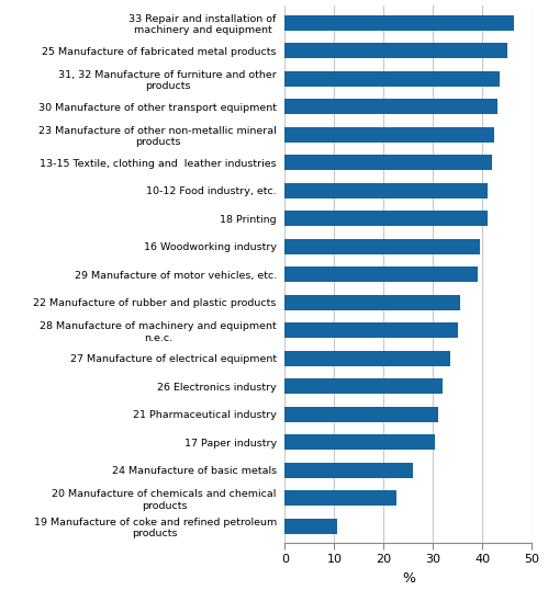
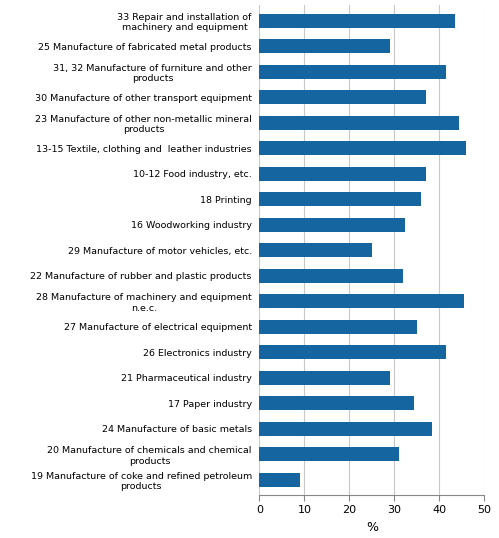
33 Repair and installation of machinery and equipment: 46.5 -> 43.5
25 Manufacture of fabricated metal products: 45.0 -> 29.0
31, 32 Manufacture of furniture and other products: 43.5 -> 41.5
30 Manufacture of other transport equipment: 43.0 -> 37.0
23 Manufacture of other non-metallic mineral products: 42.5 -> 44.5
13-15 Textile, clothing and leather industries: 42.0 -> 46.0
10-12 Food industry, etc.: 41.0 -> 37.0
18 Printing: 41.0 -> 36.0
16 Woodworking industry: 39.5 -> 32.5
29 Manufacture of motor vehicles, etc.: 39.0 -> 25.0
22 Manufacture of rubber and plastic products: 35.5 -> 32.0
28 Manufacture of machinery and equipment n.e.c.: 35.0 -> 45.5
27 Manufacture of electrical equipment: 33.5 -> 35.0
26 Electronics industry: 32.0 -> 41.5
21 Pharmaceutical industry: 31.0 -> 29.0
17 Paper industry: 30.5 -> 34.5
24 Manufacture of basic metals: 26.0 -> 38.5
20 Manufacture of chemicals and chemical products: 22.5 -> 31.0
19 Manufacture of coke and refined petroleum products: 10.5 -> 9.0
